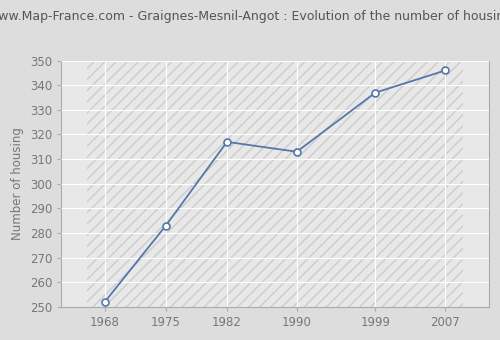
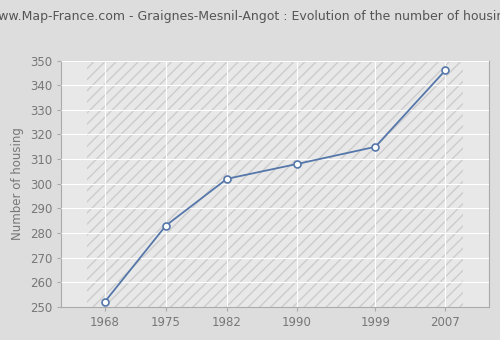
1982: 317 -> 302
1990: 313 -> 308
1999: 337 -> 315
